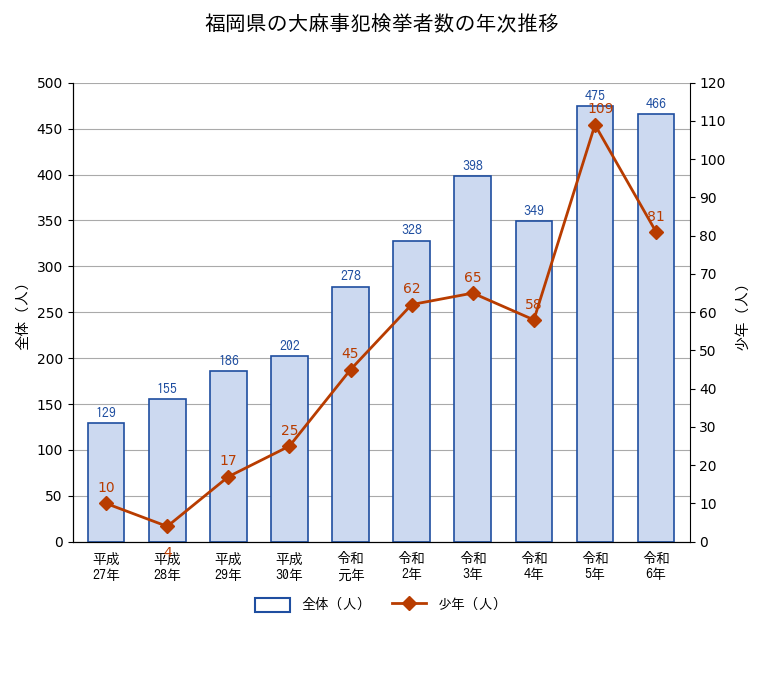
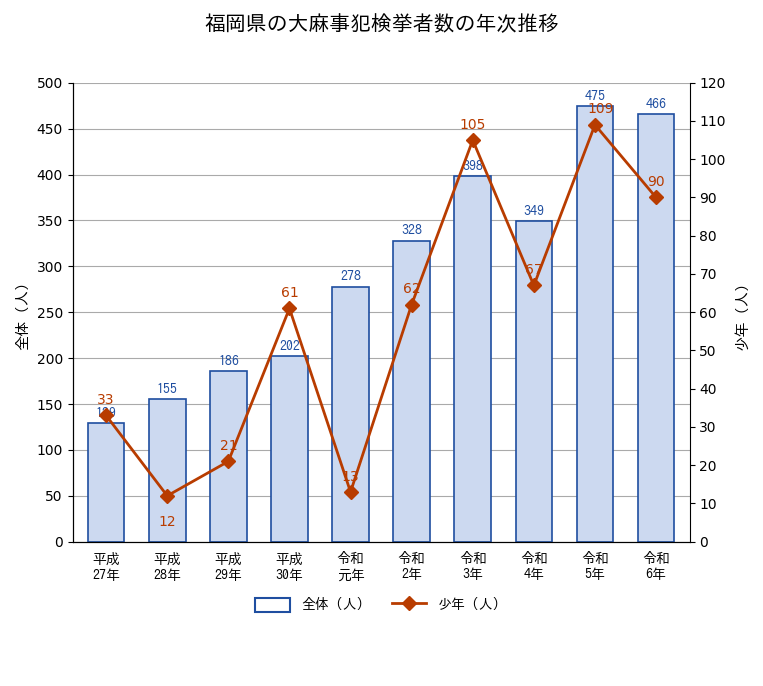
少年（人）/平成 27年: 10 -> 33
少年（人）/平成 28年: 4 -> 12
少年（人）/平成 29年: 17 -> 21
少年（人）/平成 30年: 25 -> 61
少年（人）/令和 元年: 45 -> 13
少年（人）/令和 3年: 65 -> 105
少年（人）/令和 4年: 58 -> 67
少年（人）/令和 6年: 81 -> 90
